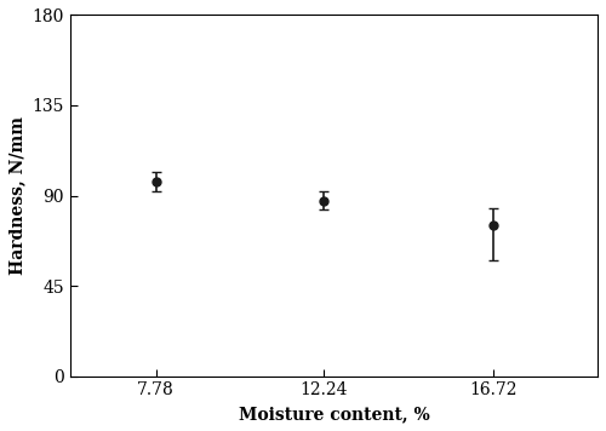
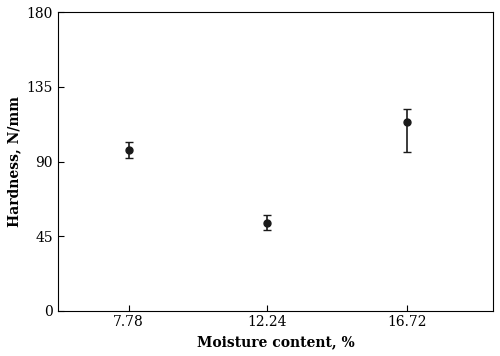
12.24: 88 -> 53
16.72: 76 -> 114
